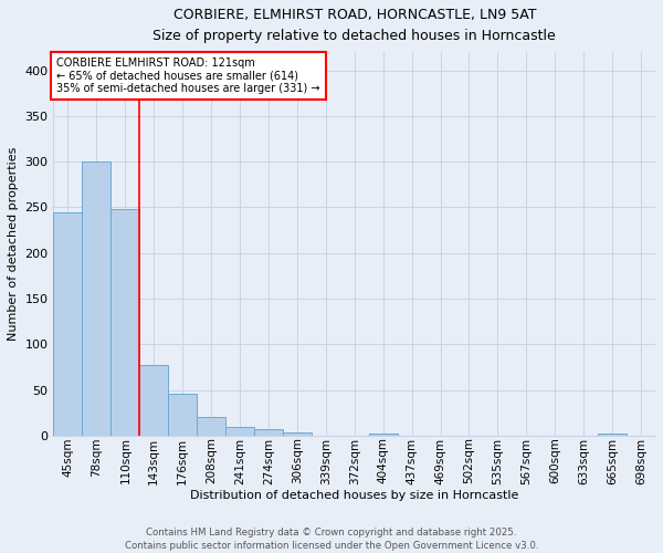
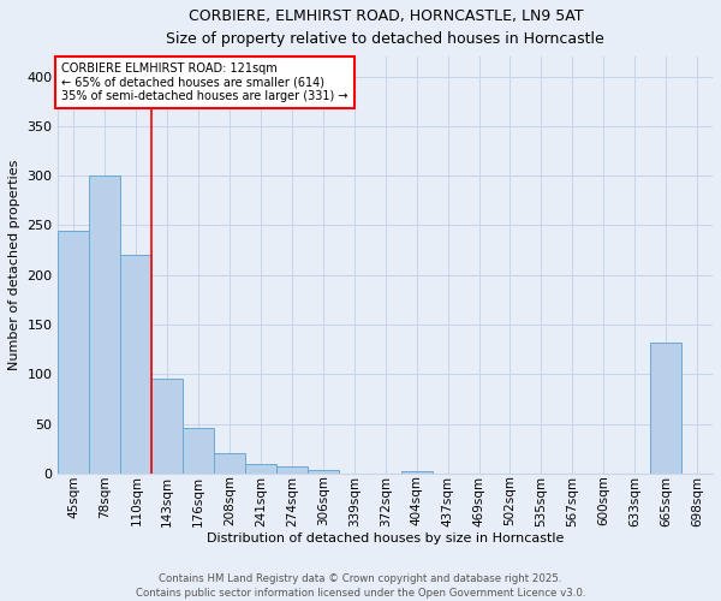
110sqm: 248 -> 220
143sqm: 77 -> 96
665sqm: 3 -> 132
